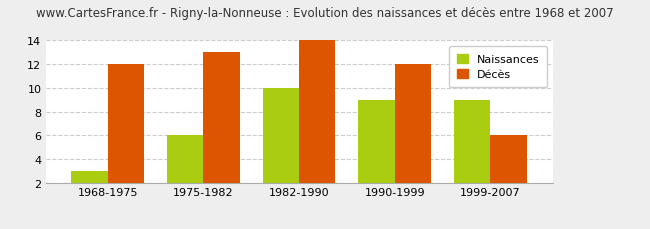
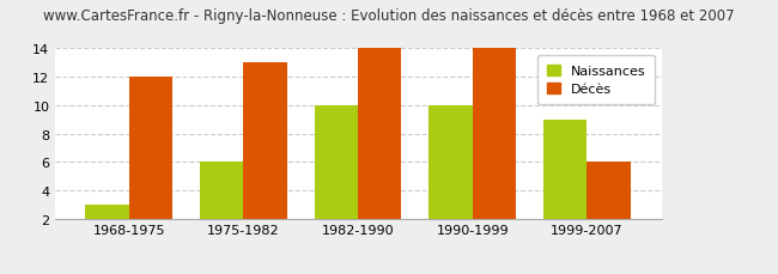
Naissances/1990-1999: 9 -> 10
Décès/1990-1999: 12 -> 14
